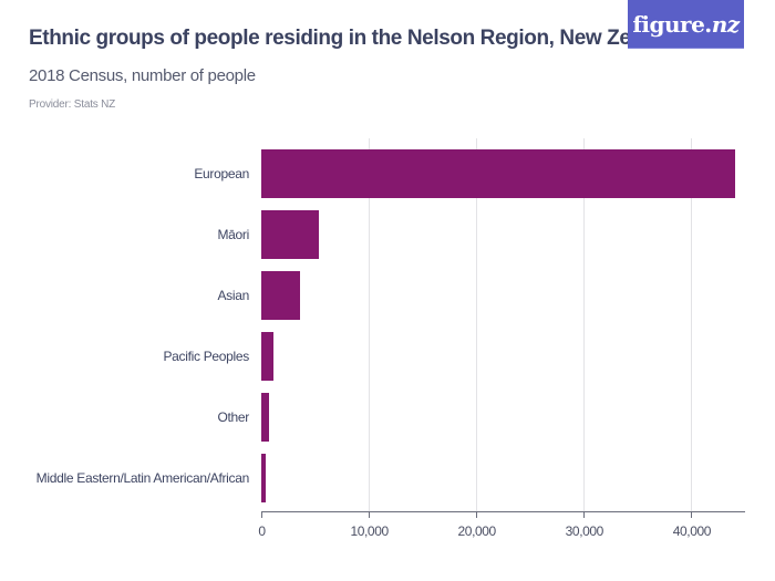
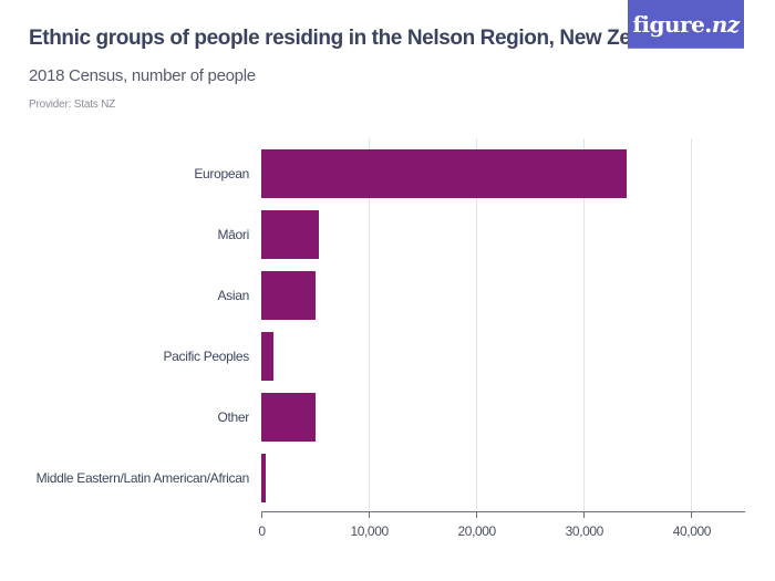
European: 44000 -> 34000
Asian: 4000 -> 5000
Other: 1000 -> 5000
